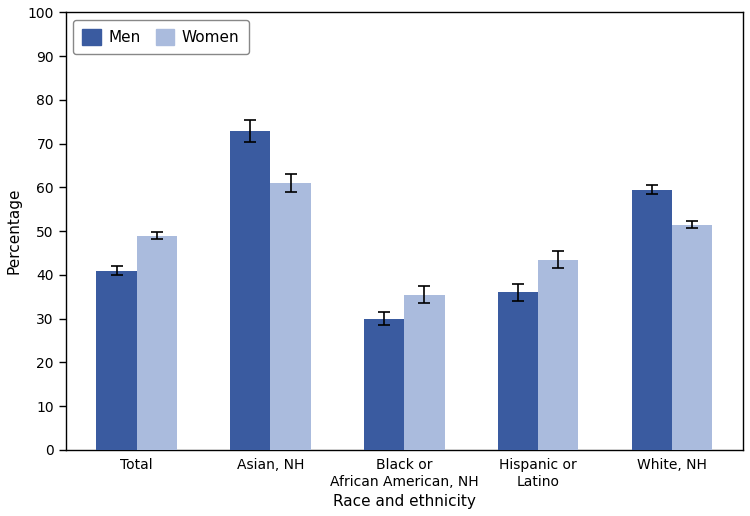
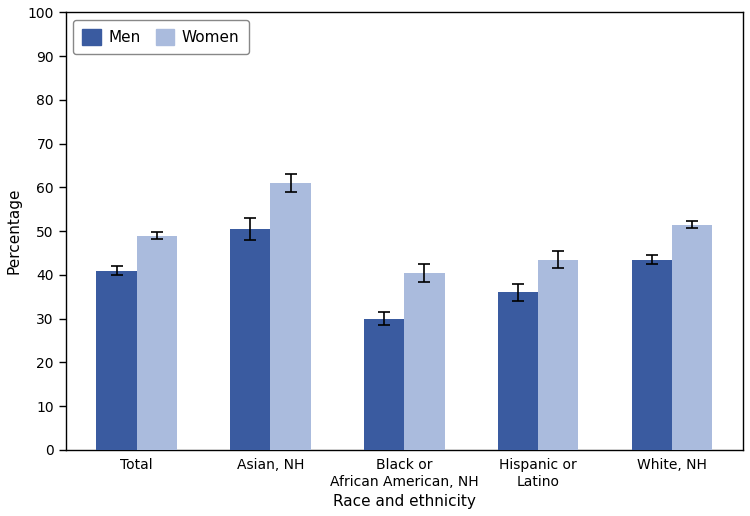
Men/Asian, NH: 73.0 -> 50.5
Women/Black or African American, NH: 35.5 -> 40.5
Men/White, NH: 59.5 -> 43.5
